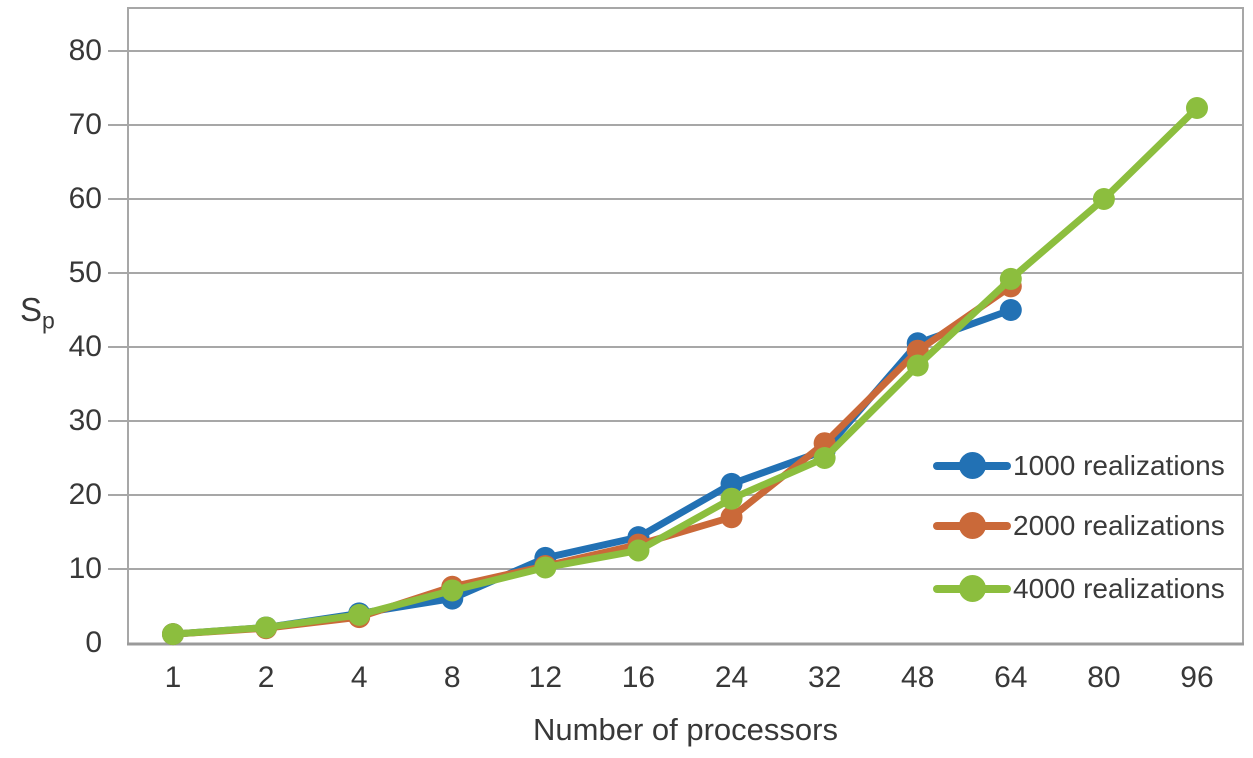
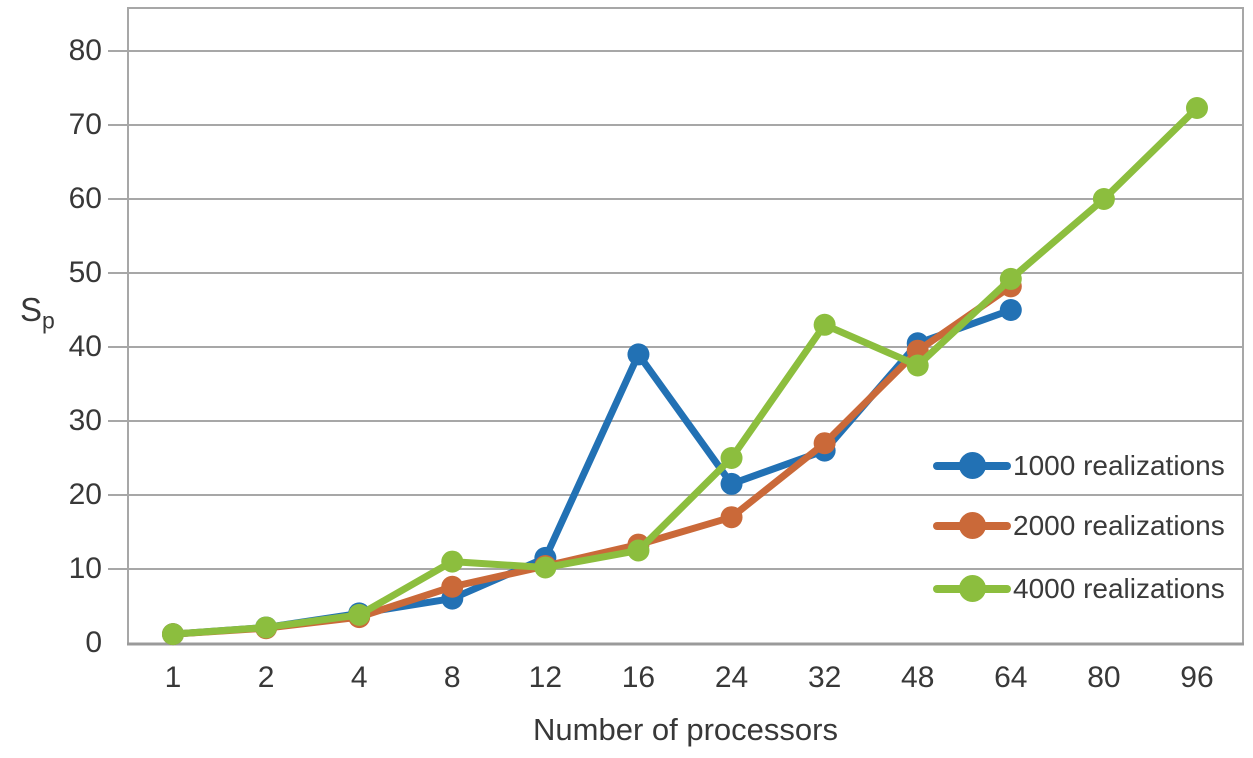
4000 realizations/8: 7 -> 11
1000 realizations/16: 14 -> 39
4000 realizations/24: 20 -> 25
4000 realizations/32: 25 -> 43
